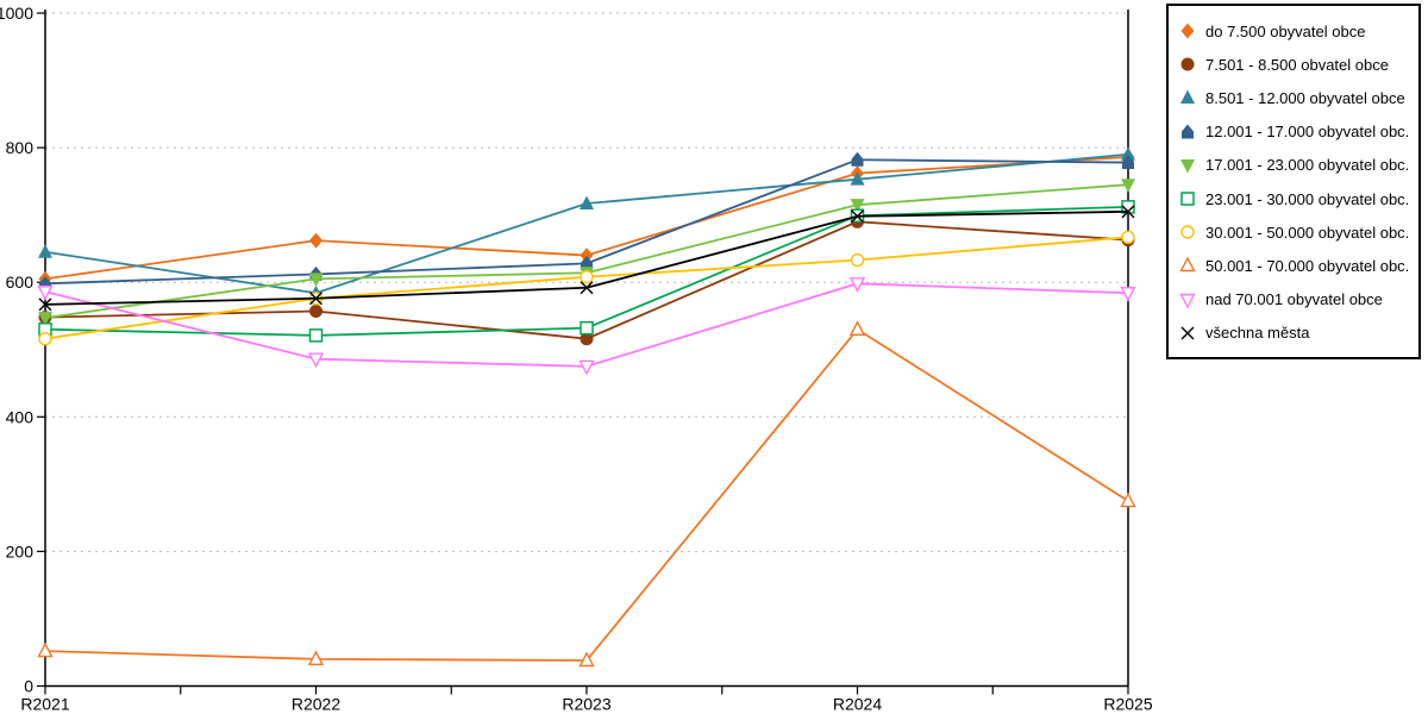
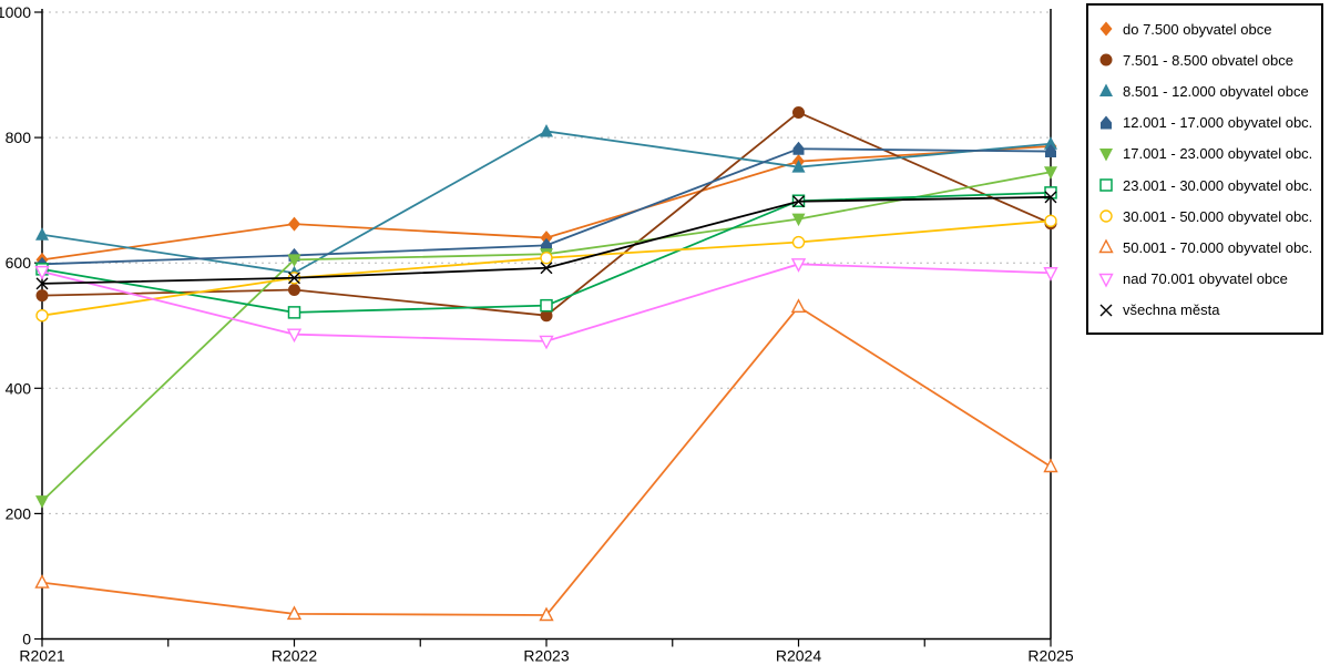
17.001 - 23.000 obyvatel obc.../R2021: 550 -> 220
23.001 - 30.000 obyvatel obc.../R2021: 530 -> 590
50.001 - 70.000 obyvatel obc.../R2021: 50 -> 90
8.501 - 12.000 obyvatel obce/R2023: 720 -> 810
7.501 - 8.500 obvatel obce/R2024: 690 -> 840
17.001 - 23.000 obyvatel obc.../R2024: 720 -> 670
